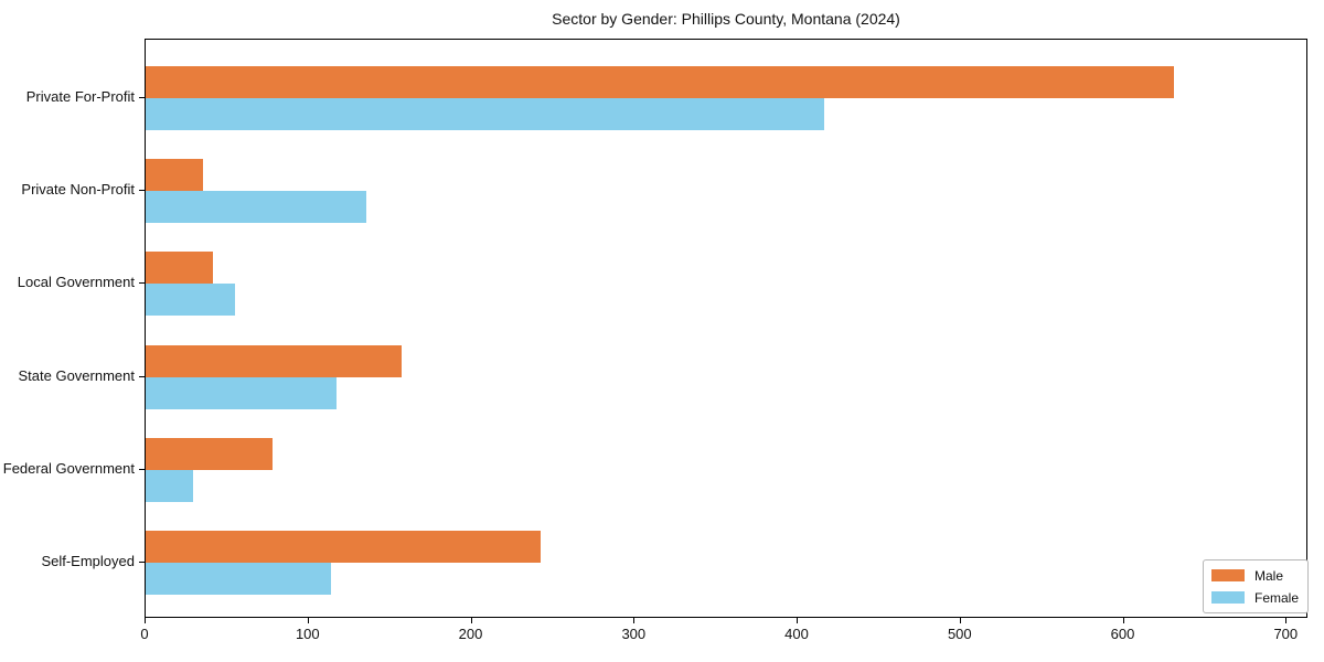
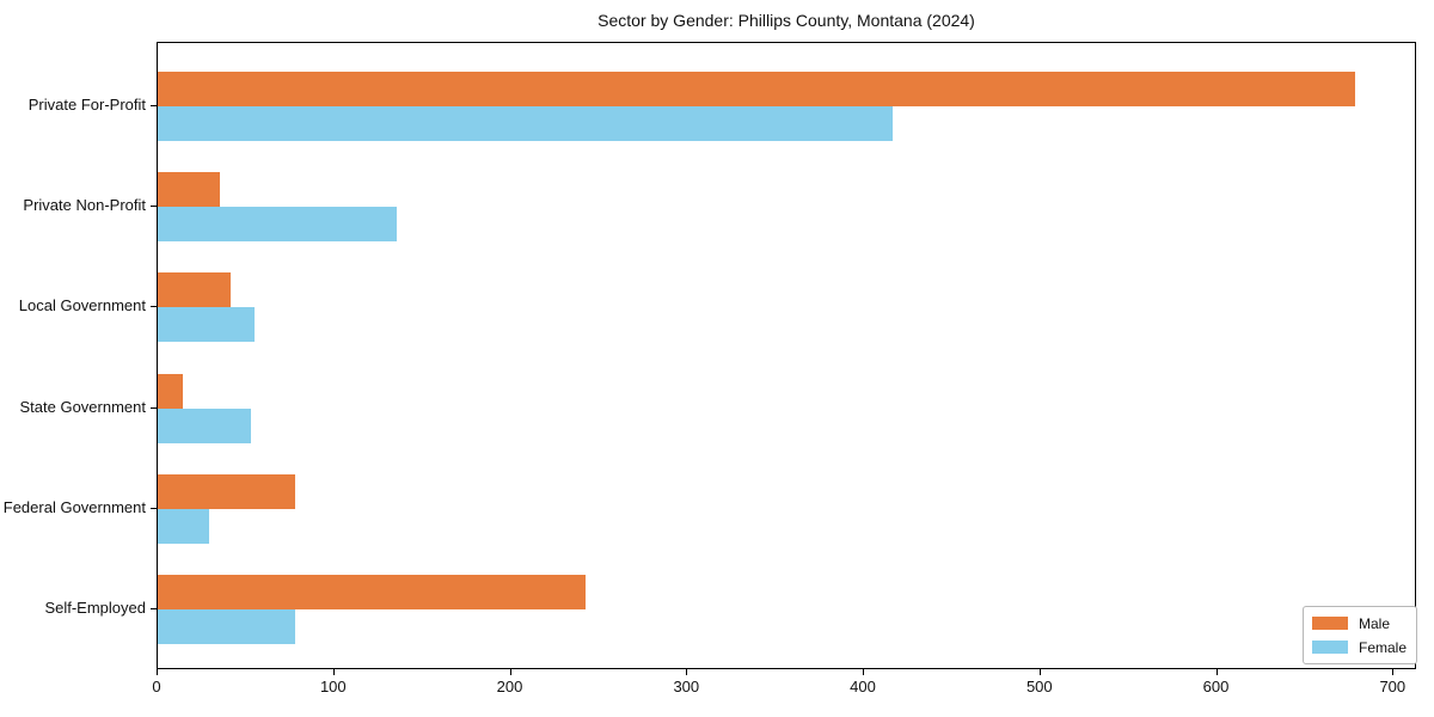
Male/Private For-Profit: 631 -> 678
Male/State Government: 157 -> 14
Female/State Government: 117 -> 53
Female/Self-Employed: 114 -> 78
